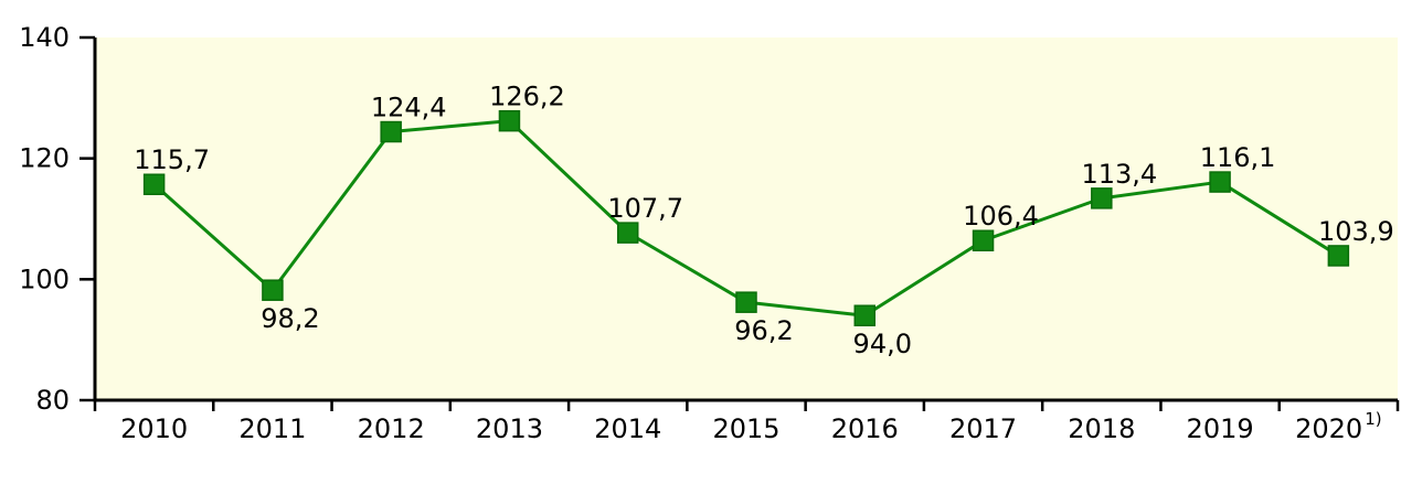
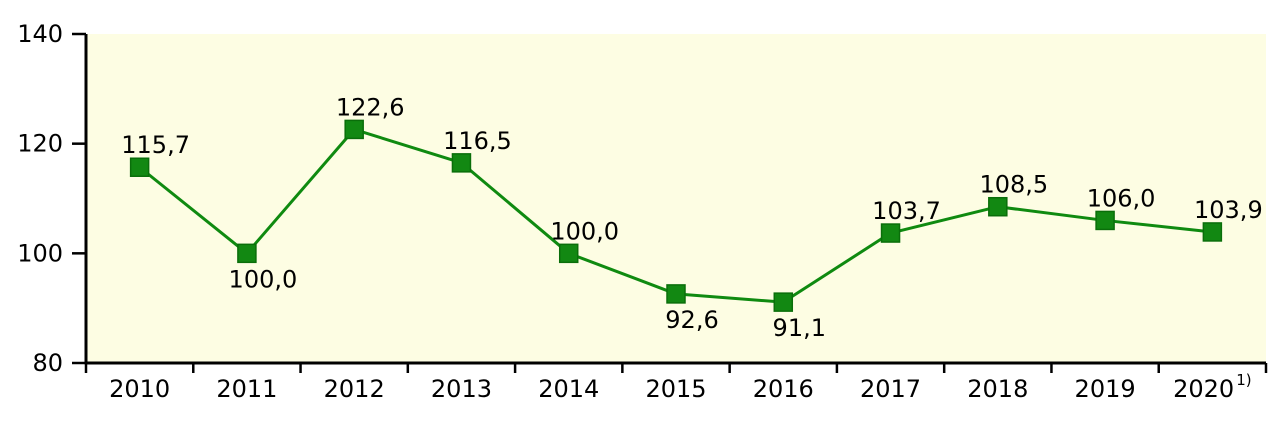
2011: 98,2 -> 100,0
2012: 124,4 -> 122,6
2013: 126,2 -> 116,5
2014: 107,7 -> 100,0
2015: 96,2 -> 92,6
2016: 94,0 -> 91,1
2017: 106,4 -> 103,7
2018: 113,4 -> 108,5
2019: 116,1 -> 106,0
